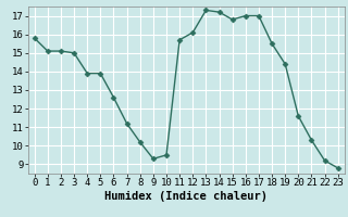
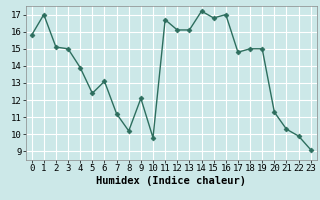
1: 15.1 -> 17.0
5: 13.9 -> 12.4
6: 12.6 -> 13.1
9: 9.3 -> 12.1
10: 9.5 -> 9.8
11: 15.7 -> 16.7
13: 17.3 -> 16.1
17: 17.0 -> 14.8
18: 15.5 -> 15.0
19: 14.4 -> 15.0
20: 11.6 -> 11.3
22: 9.2 -> 9.9
23: 8.8 -> 9.1
